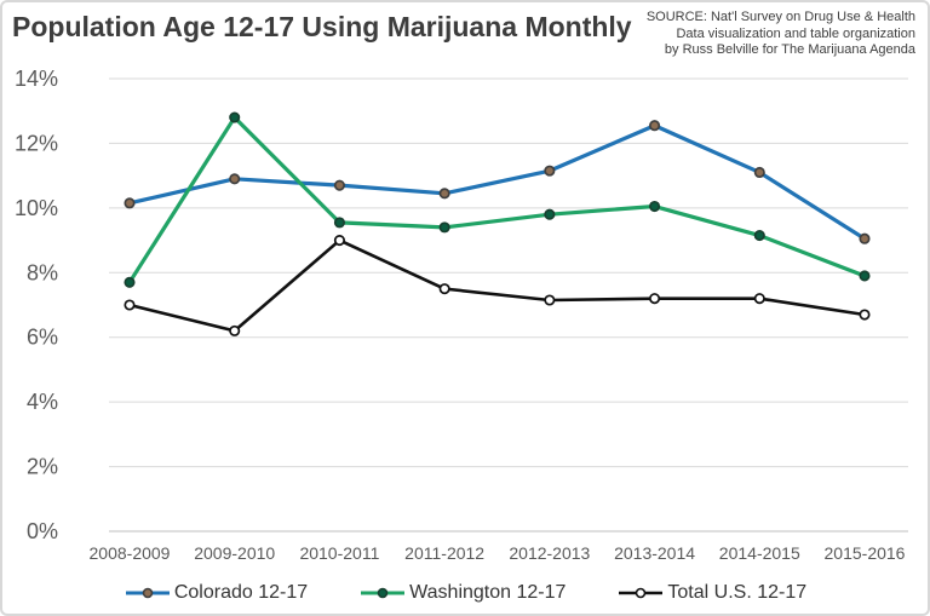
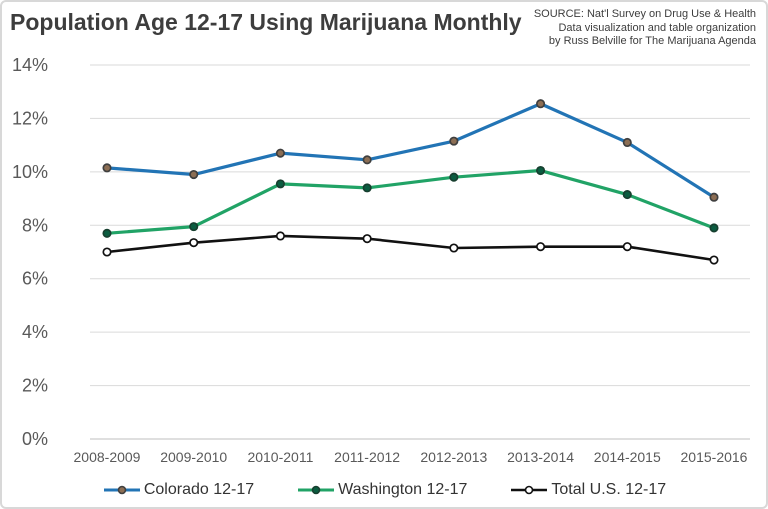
Colorado 12-17/2009-2010: 10.9% -> 9.9%
Washington 12-17/2009-2010: 12.8% -> 8.0%
Total U.S. 12-17/2009-2010: 6.2% -> 7.3%
Total U.S. 12-17/2010-2011: 9.0% -> 7.6%
